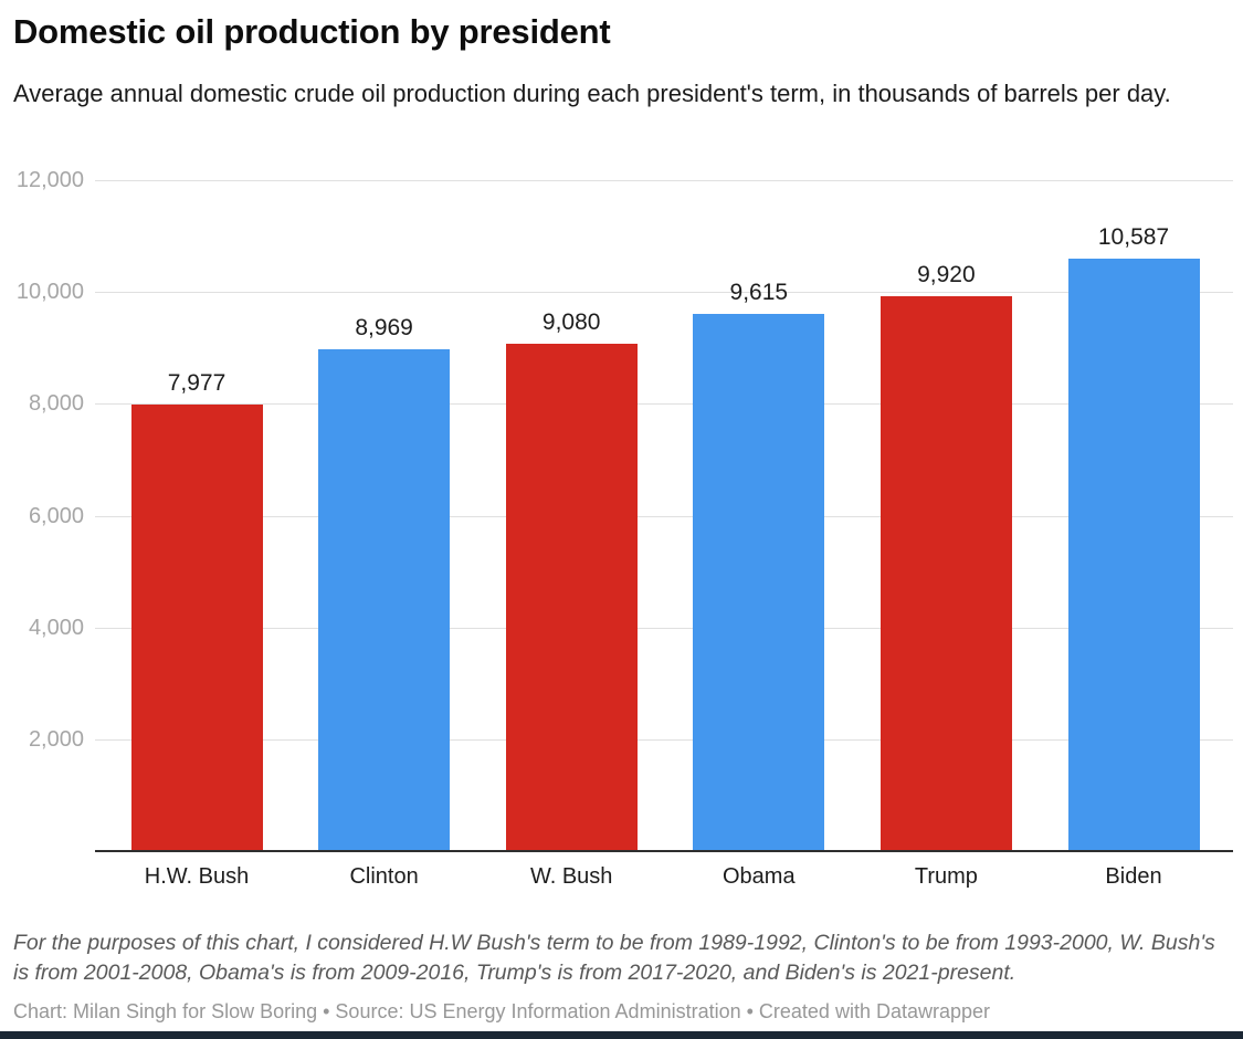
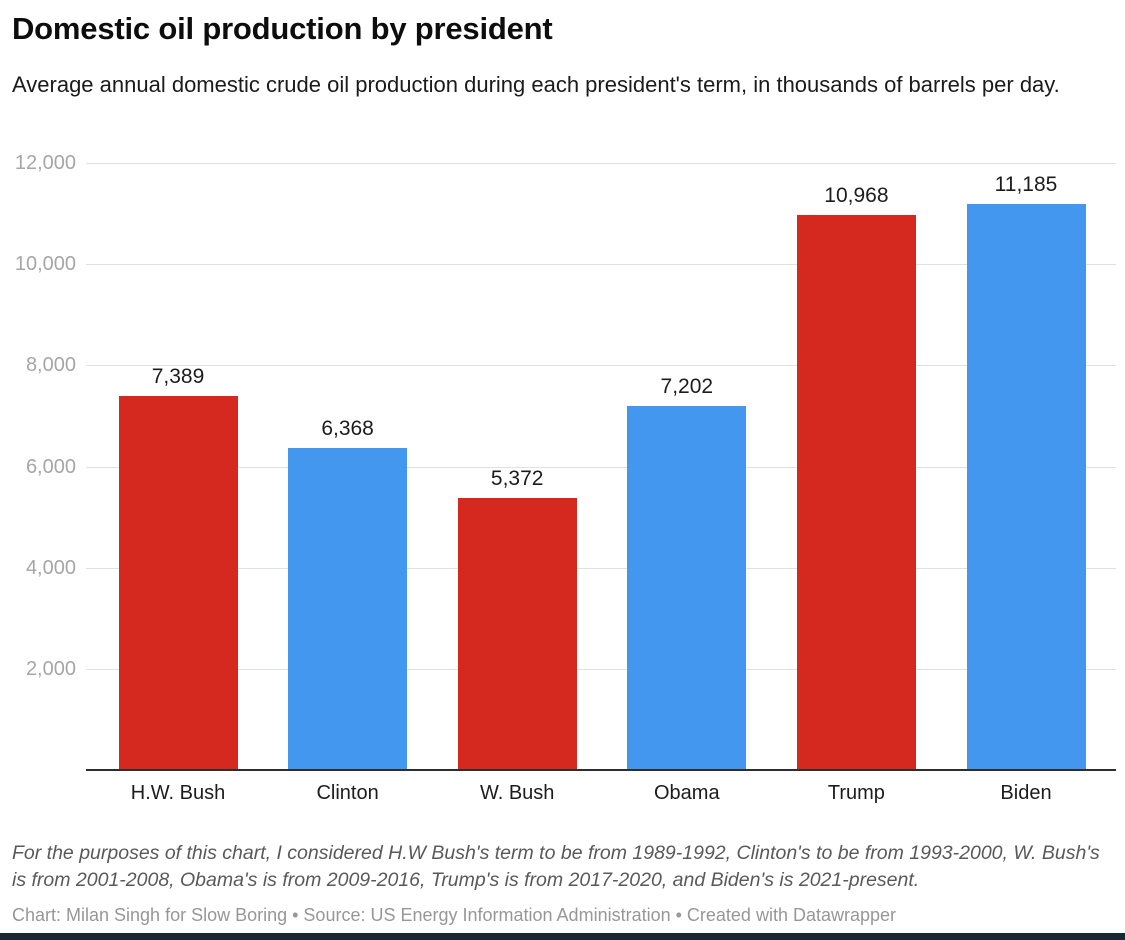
H.W. Bush: 7,977 -> 7,389
Clinton: 8,969 -> 6,368
W. Bush: 9,080 -> 5,372
Obama: 9,615 -> 7,202
Trump: 9,920 -> 10,968
Biden: 10,587 -> 11,185
